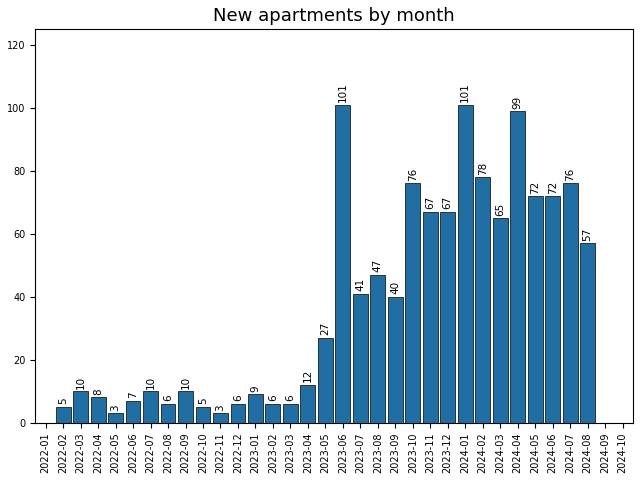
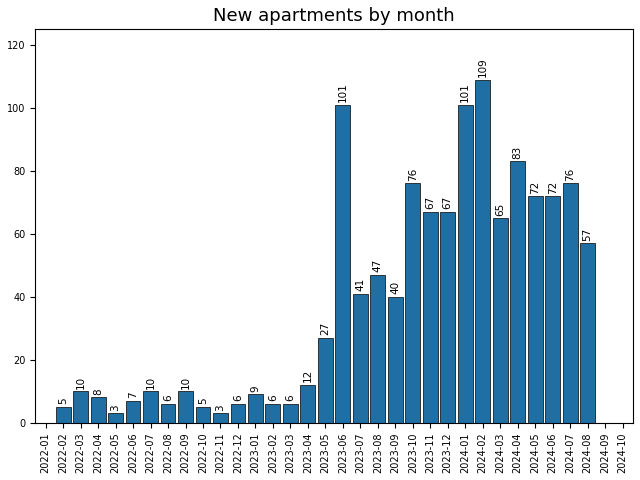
2024-02: 78 -> 109
2024-04: 99 -> 83
